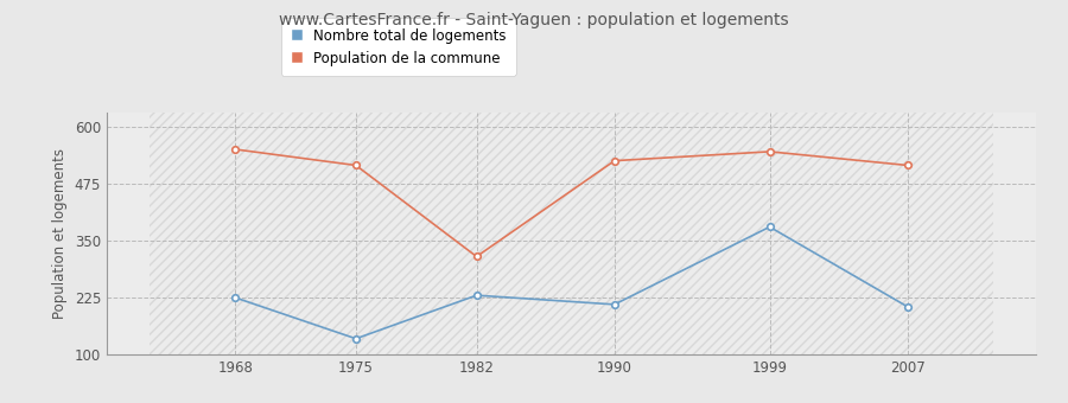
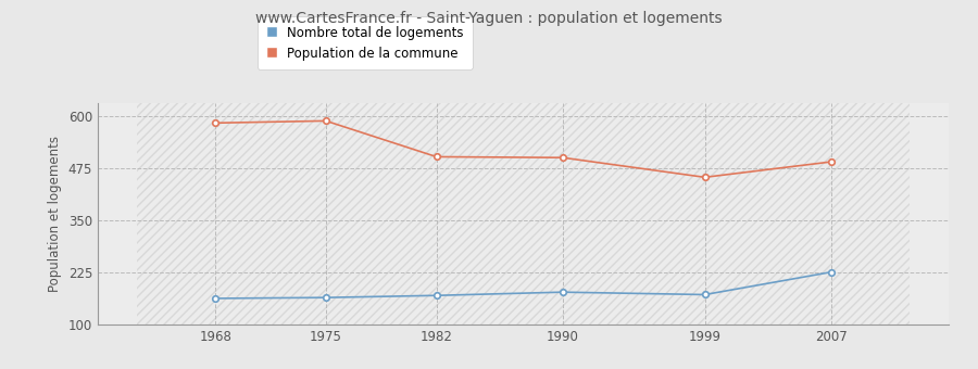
Nombre total de logements/1968: 225 -> 163
Population de la commune/1968: 550 -> 583
Nombre total de logements/1975: 135 -> 165
Population de la commune/1975: 515 -> 588
Nombre total de logements/1982: 230 -> 170
Population de la commune/1982: 315 -> 502
Nombre total de logements/1990: 210 -> 178
Population de la commune/1990: 525 -> 500
Nombre total de logements/1999: 380 -> 172
Population de la commune/1999: 545 -> 453
Nombre total de logements/2007: 205 -> 226
Population de la commune/2007: 515 -> 490
